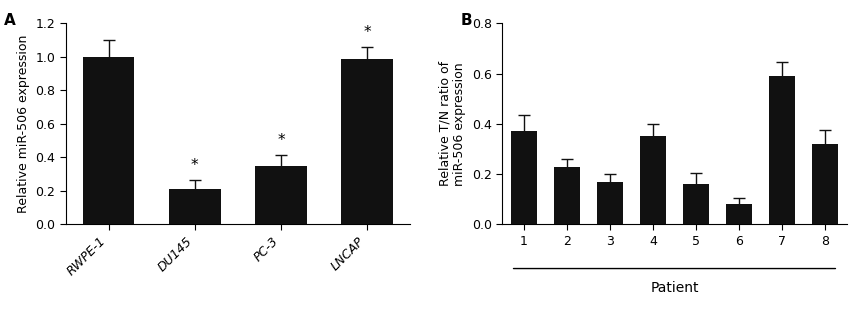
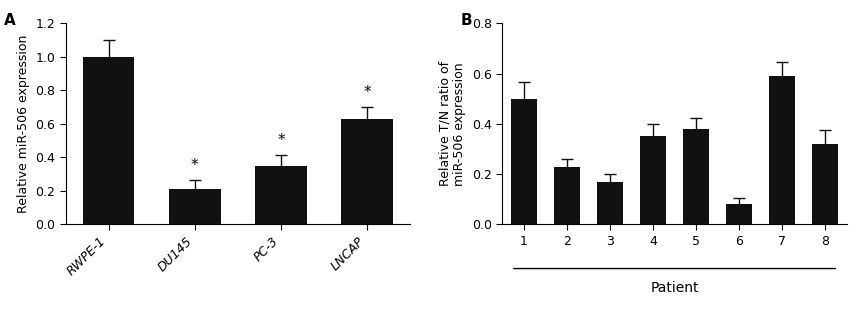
LNCAP: 0.99 -> 0.63
1: 0.37 -> 0.50
5: 0.16 -> 0.38
